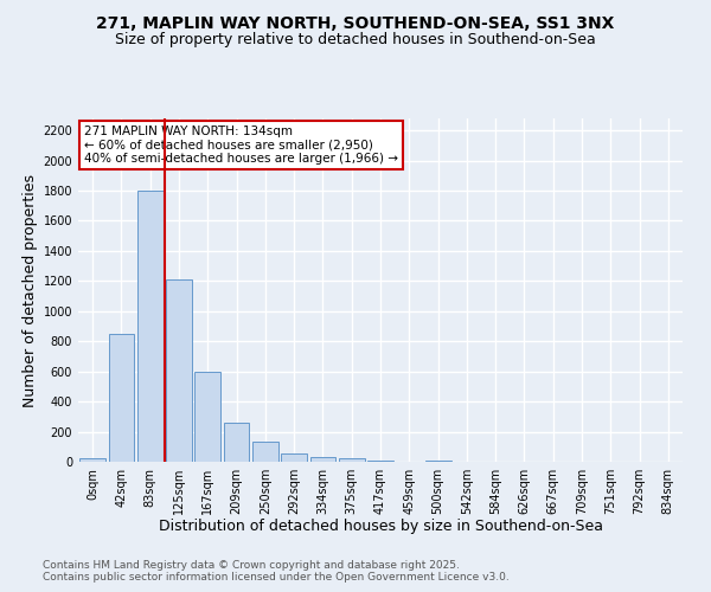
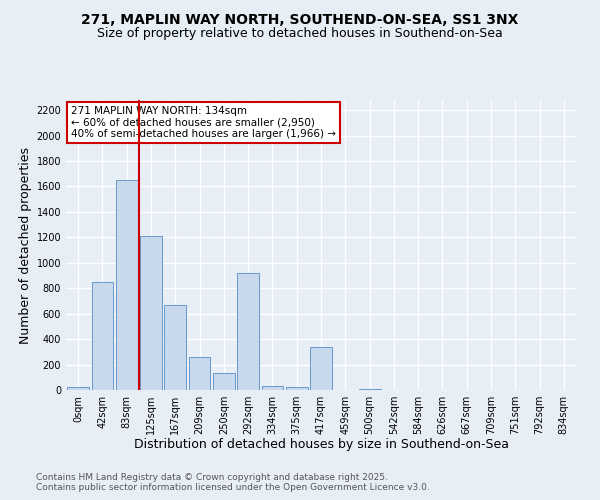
83sqm: 1800 -> 1650
167sqm: 600 -> 670
292sqm: 60 -> 920
417sqm: 10 -> 340
